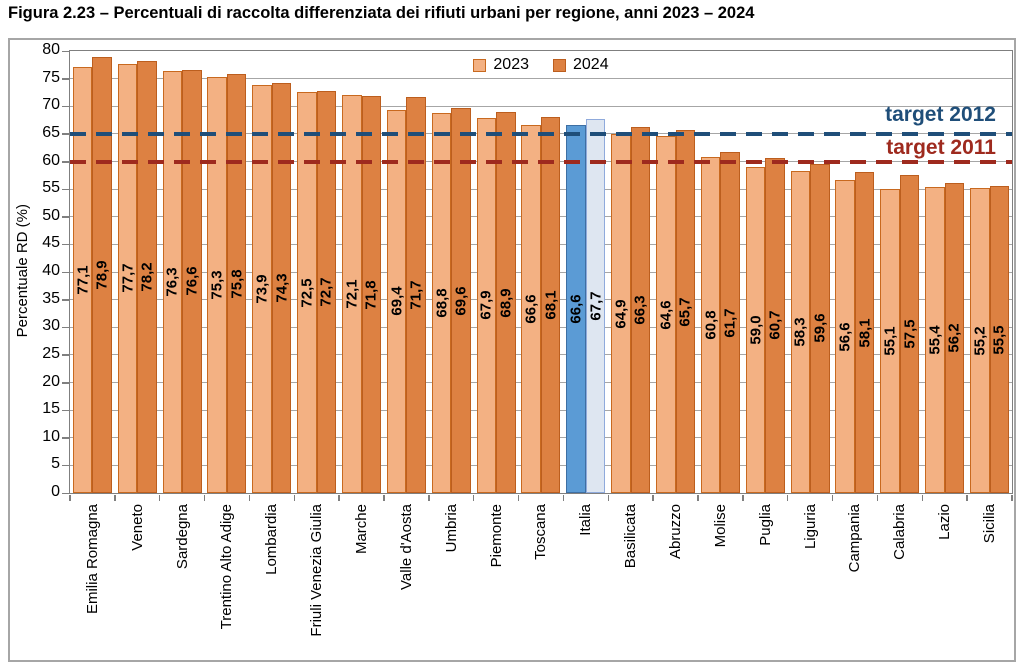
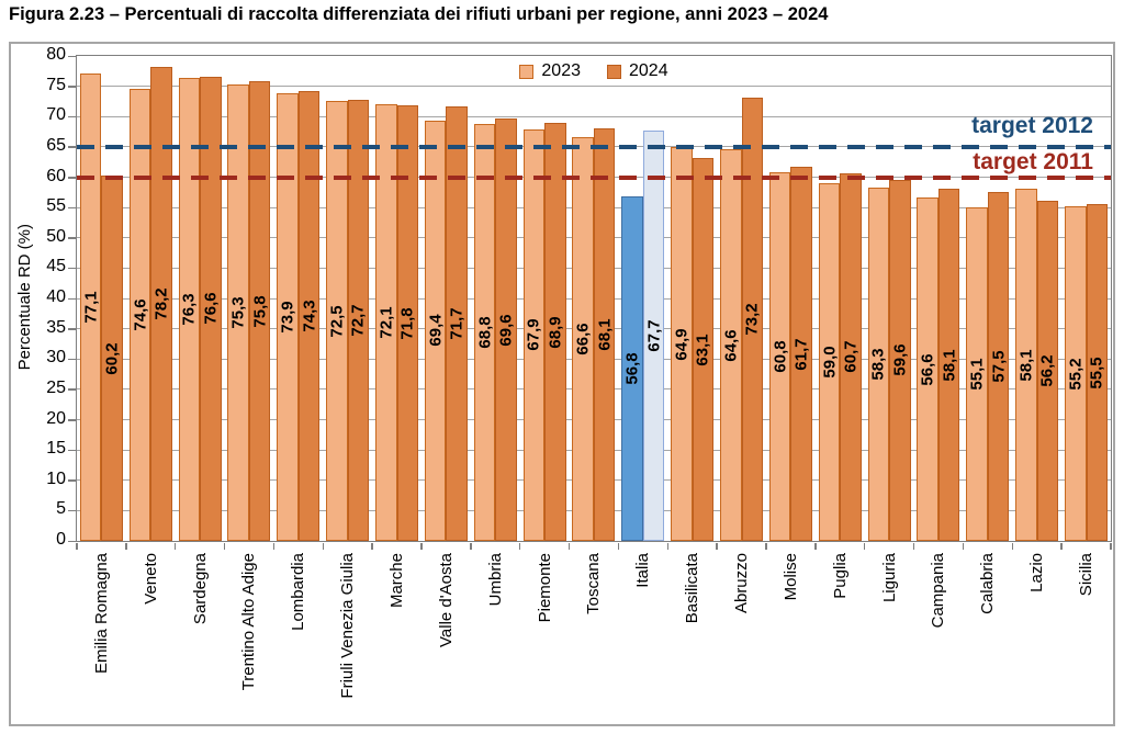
2024/Emilia Romagna: 78,9 -> 60,2
2023/Veneto: 77,7 -> 74,6
2023/Italia: 66,6 -> 56,8
2024/Basilicata: 66,3 -> 63,1
2024/Abruzzo: 65,7 -> 73,2
2023/Lazio: 55,4 -> 58,1
